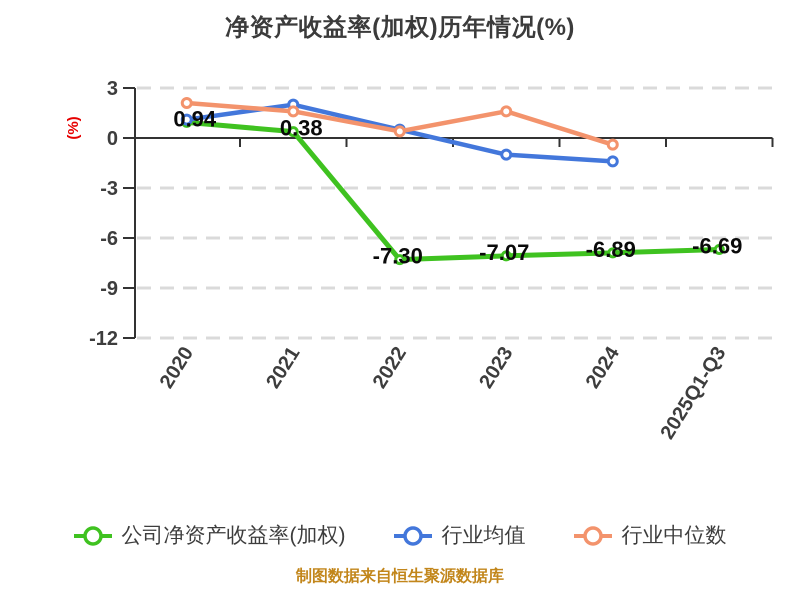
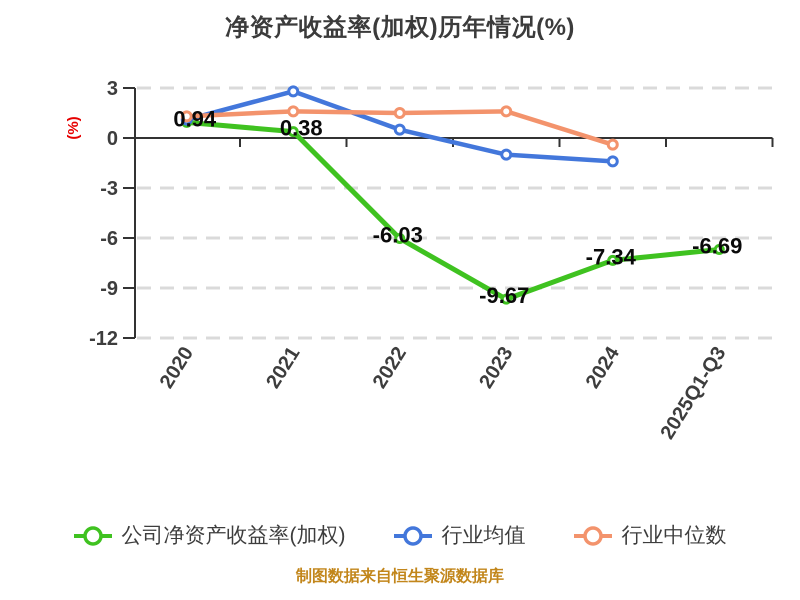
行业中位数/2020: 2.1 -> 1.3
行业均值/2021: 2.0 -> 2.8
公司净资产收益率(加权)/2022: -7.30 -> -6.03
行业中位数/2022: 0.4 -> 1.5
公司净资产收益率(加权)/2023: -7.07 -> -9.67
公司净资产收益率(加权)/2024: -6.89 -> -7.34
